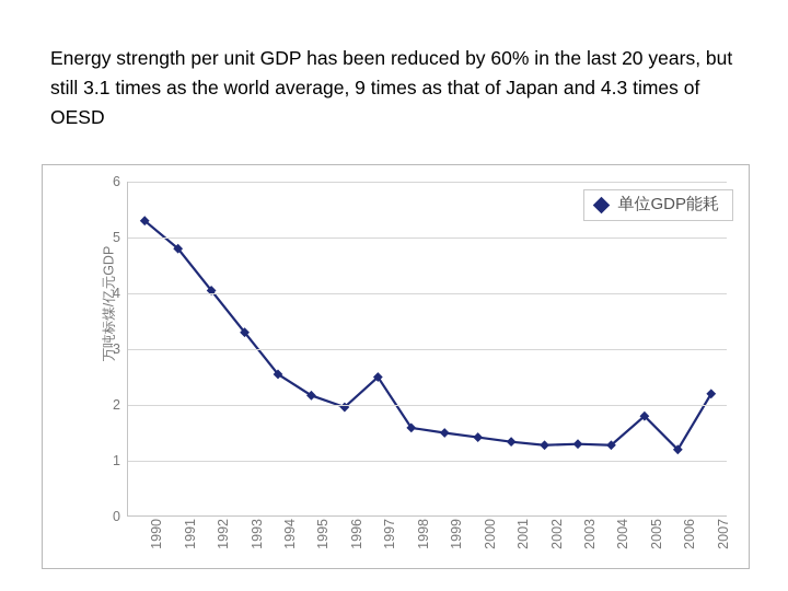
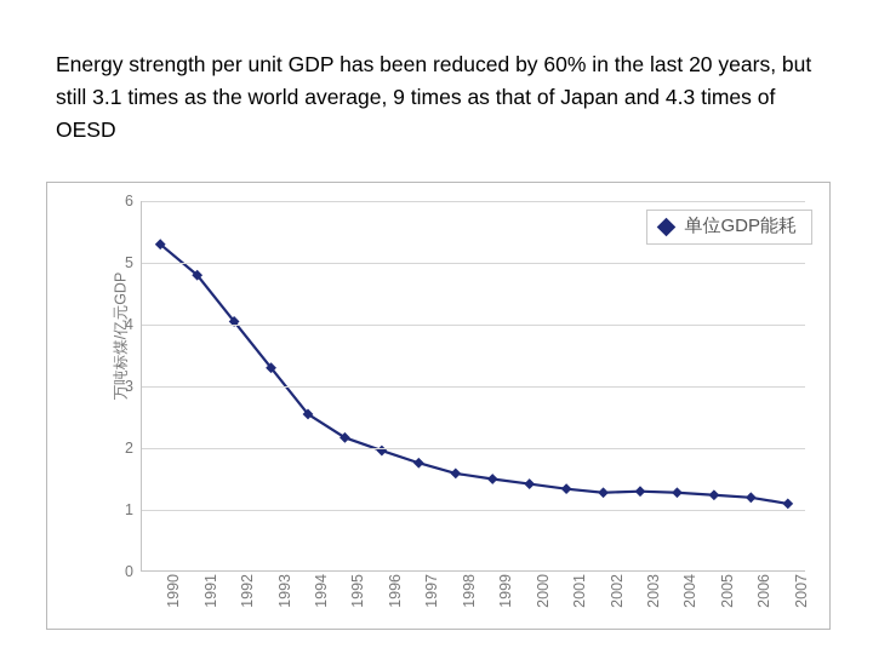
1997: 2.5 -> 1.8
2005: 1.8 -> 1.2
2007: 2.2 -> 1.1
